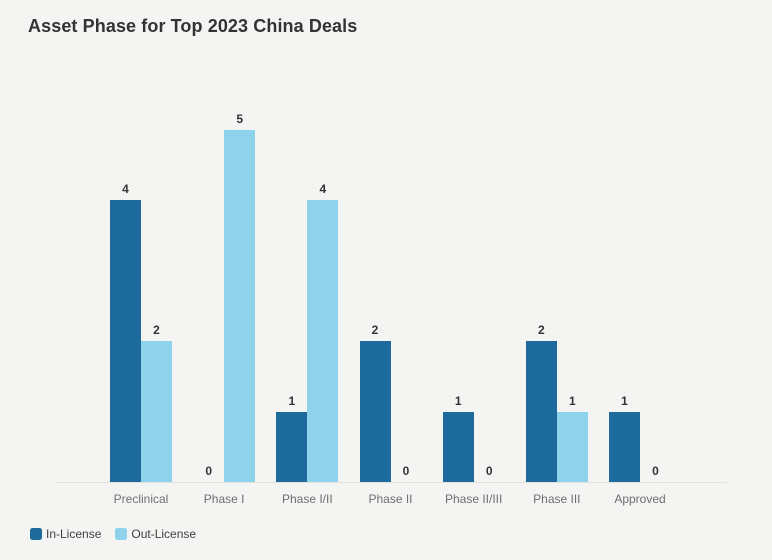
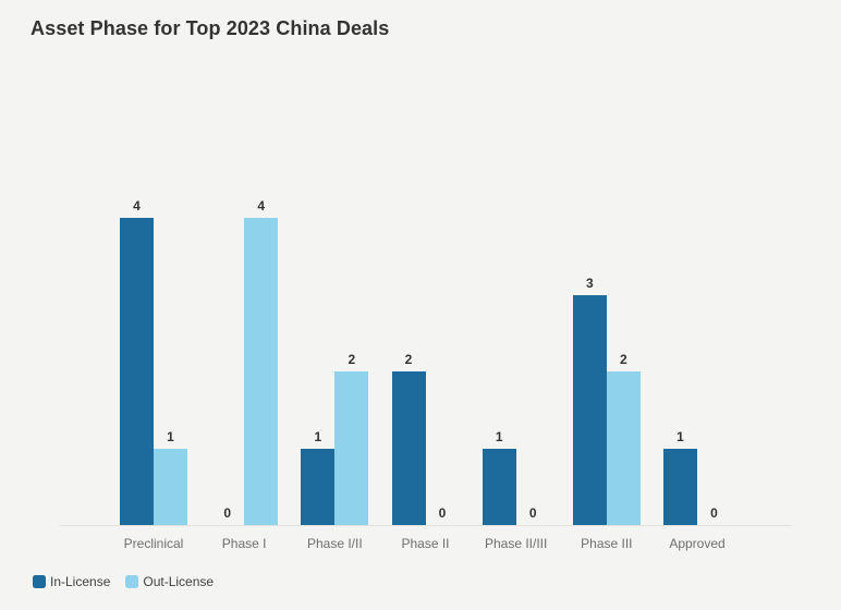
Out-License/Preclinical: 2 -> 1
Out-License/Phase I: 5 -> 4
Out-License/Phase I/II: 4 -> 2
In-License/Phase III: 2 -> 3
Out-License/Phase III: 1 -> 2
